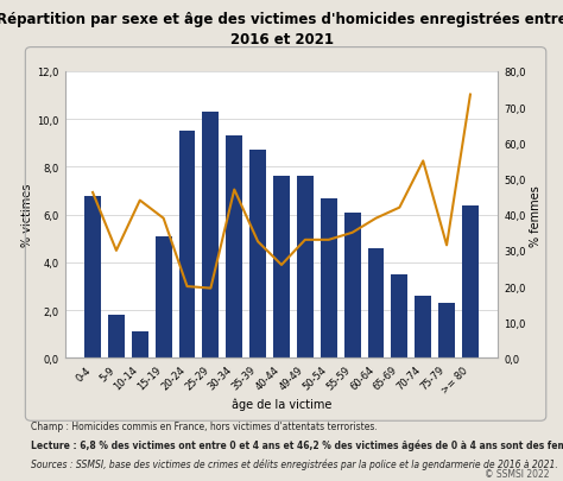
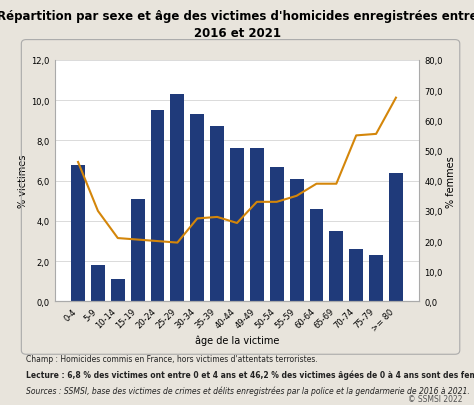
% femmes/10-14: 44,0 -> 21,0
% femmes/15-19: 39,0 -> 20,5
% femmes/30-34: 47,0 -> 27,5
% femmes/35-39: 32,5 -> 28,0
% femmes/65-69: 42,0 -> 39,0
% femmes/75-79: 31,5 -> 55,5
% femmes/>= 80: 73,5 -> 67,5
